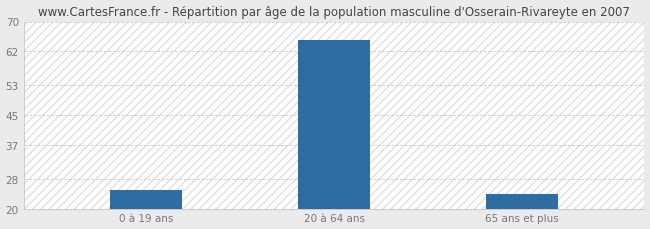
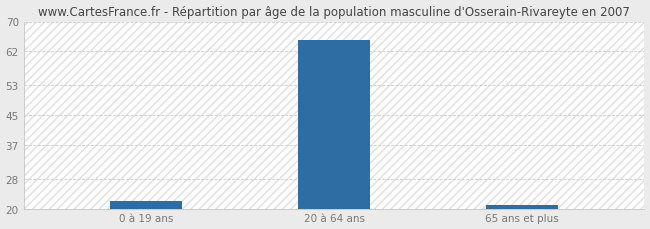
0 à 19 ans: 25 -> 22
65 ans et plus: 24 -> 21
